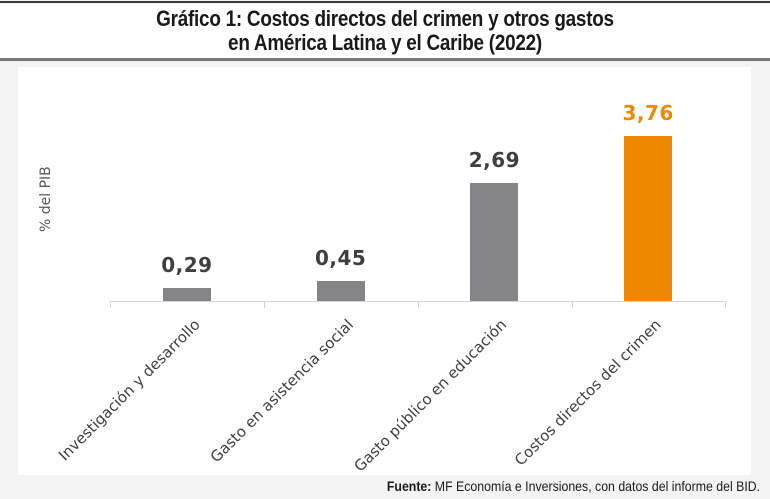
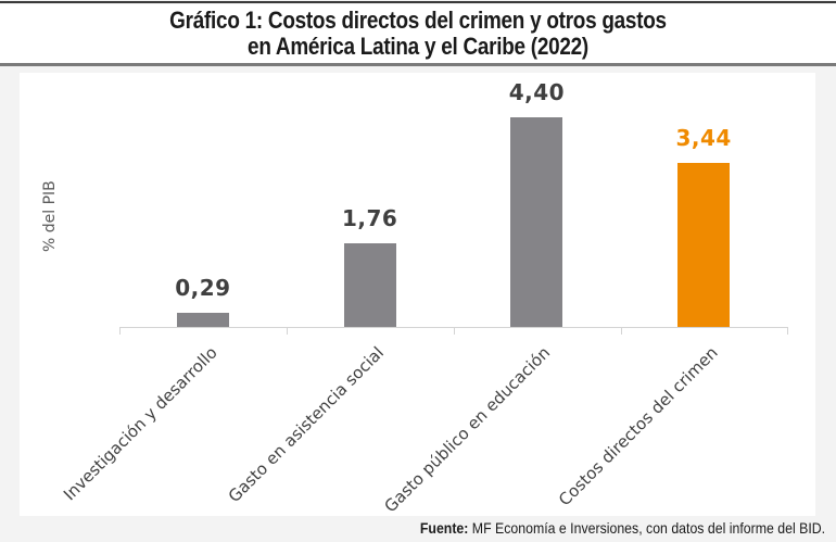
Gasto en asistencia social: 0,45 -> 1,76
Gasto público en educación: 2,69 -> 4,40
Costos directos del crimen: 3,76 -> 3,44
